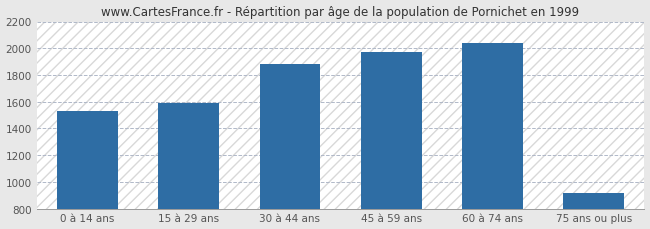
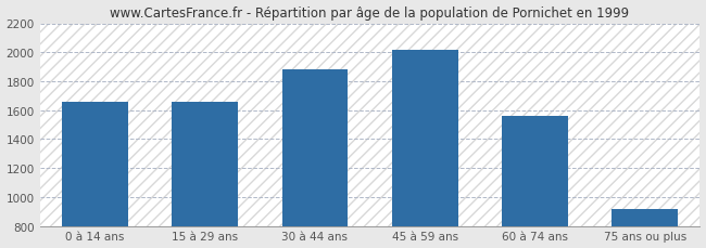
0 à 14 ans: 1530 -> 1650
15 à 29 ans: 1590 -> 1660
45 à 59 ans: 1970 -> 2020
60 à 74 ans: 2040 -> 1560
